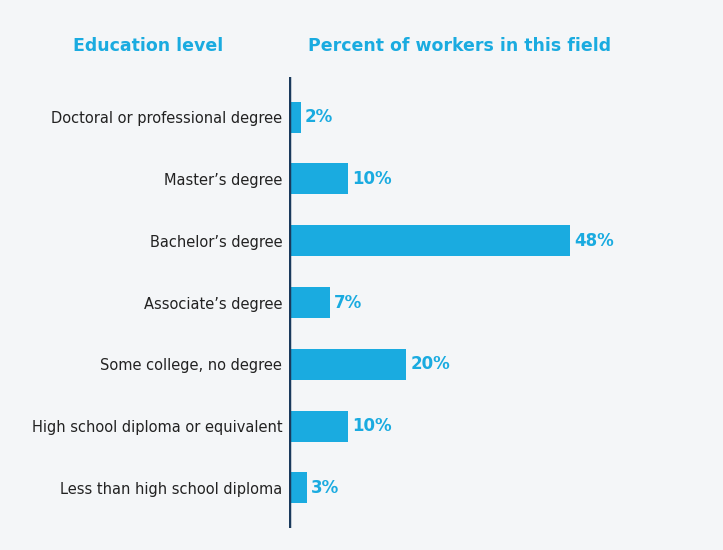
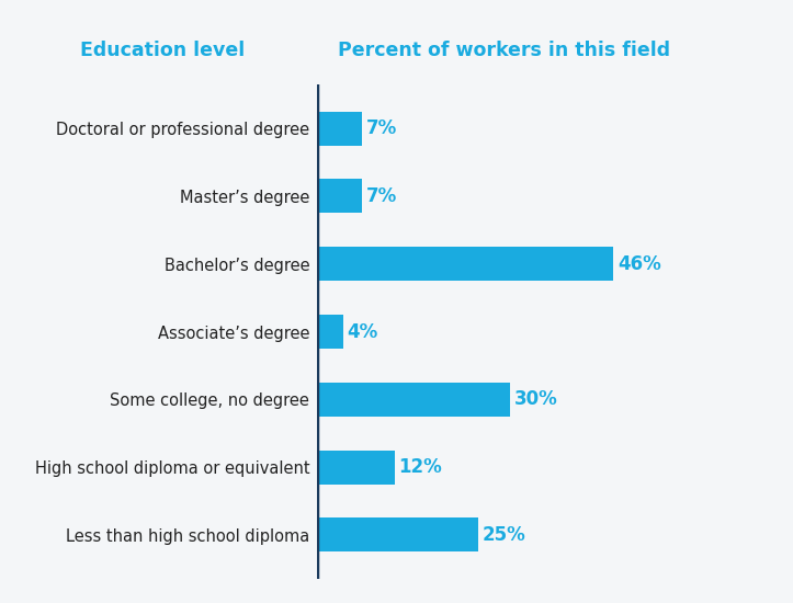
Doctoral or professional degree: 2% -> 7%
Master’s degree: 10% -> 7%
Bachelor’s degree: 48% -> 46%
Associate’s degree: 7% -> 4%
Some college, no degree: 20% -> 30%
High school diploma or equivalent: 10% -> 12%
Less than high school diploma: 3% -> 25%
